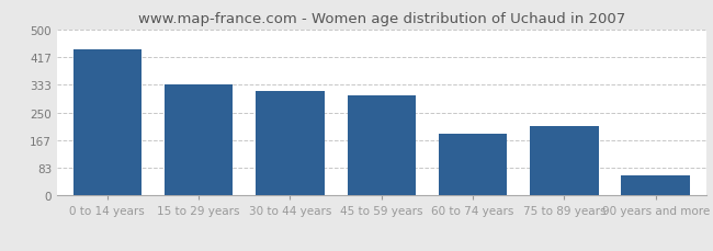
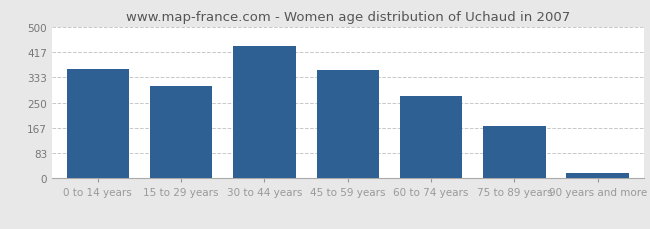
0 to 14 years: 440 -> 360
15 to 29 years: 335 -> 305
30 to 44 years: 315 -> 435
45 to 59 years: 300 -> 358
60 to 74 years: 185 -> 270
75 to 89 years: 210 -> 172
90 years and more: 60 -> 18
